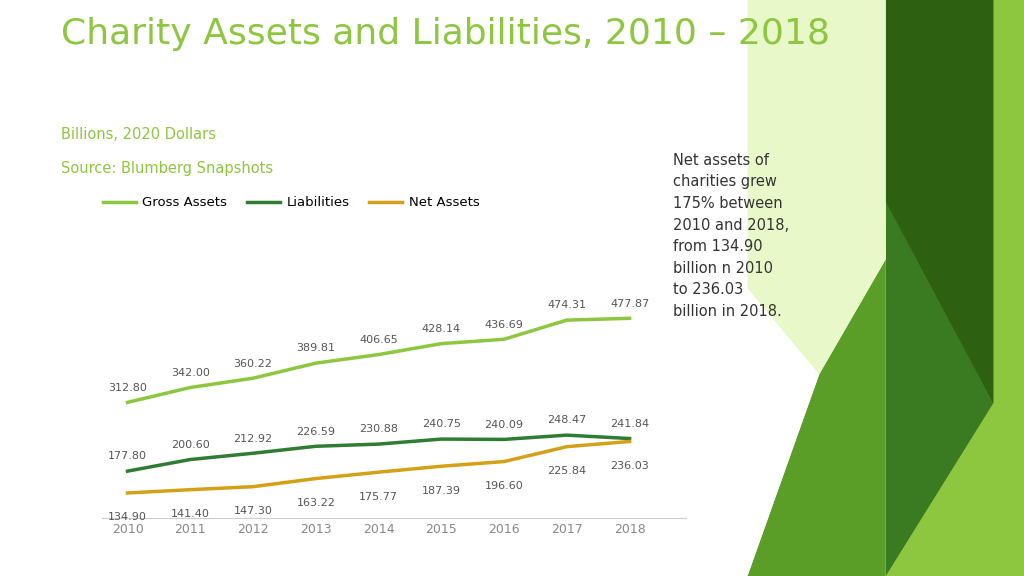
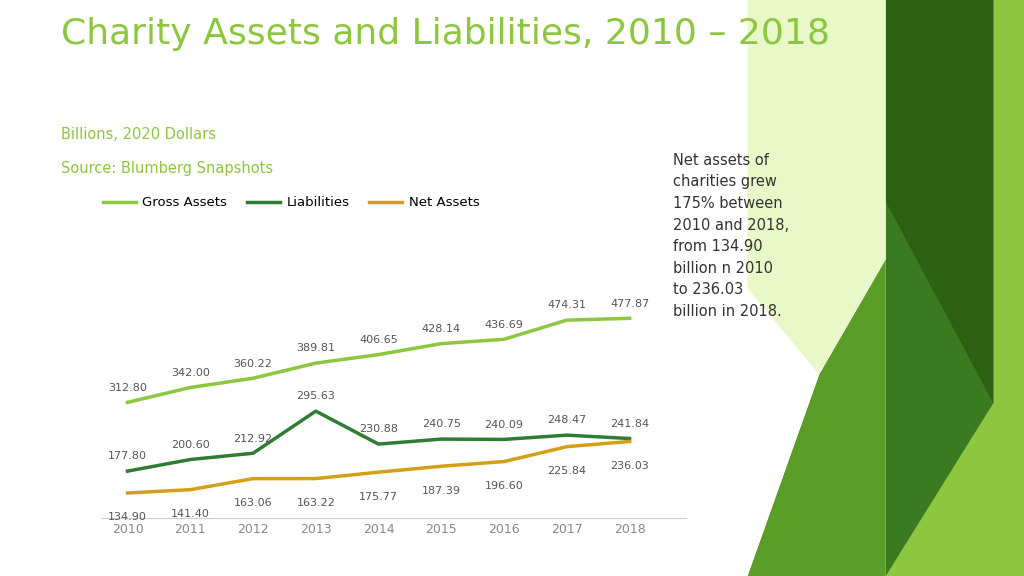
Net Assets/2012: 147.30 -> 163.06
Liabilities/2013: 226.59 -> 295.63
